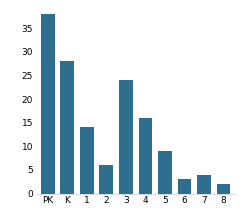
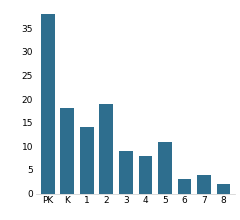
K: 28 -> 18
2: 6 -> 19
3: 24 -> 9
4: 16 -> 8
5: 9 -> 11
